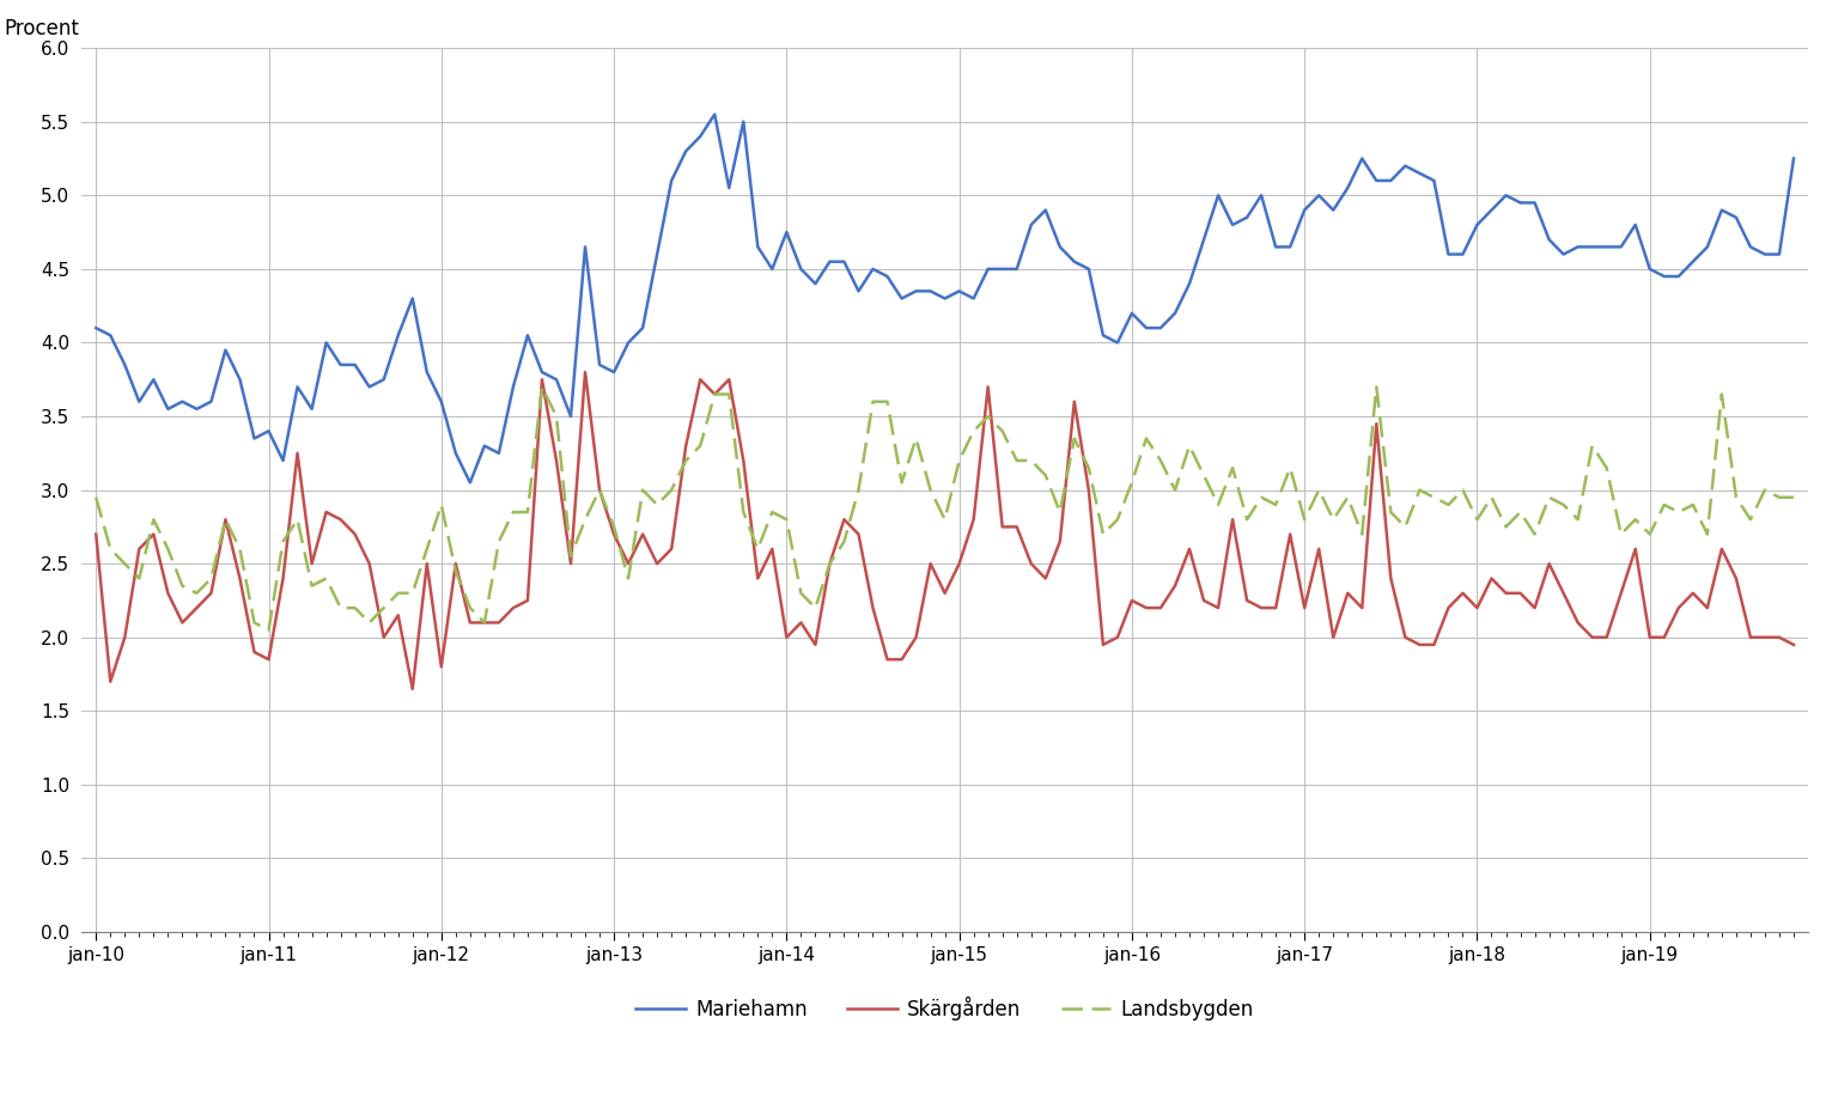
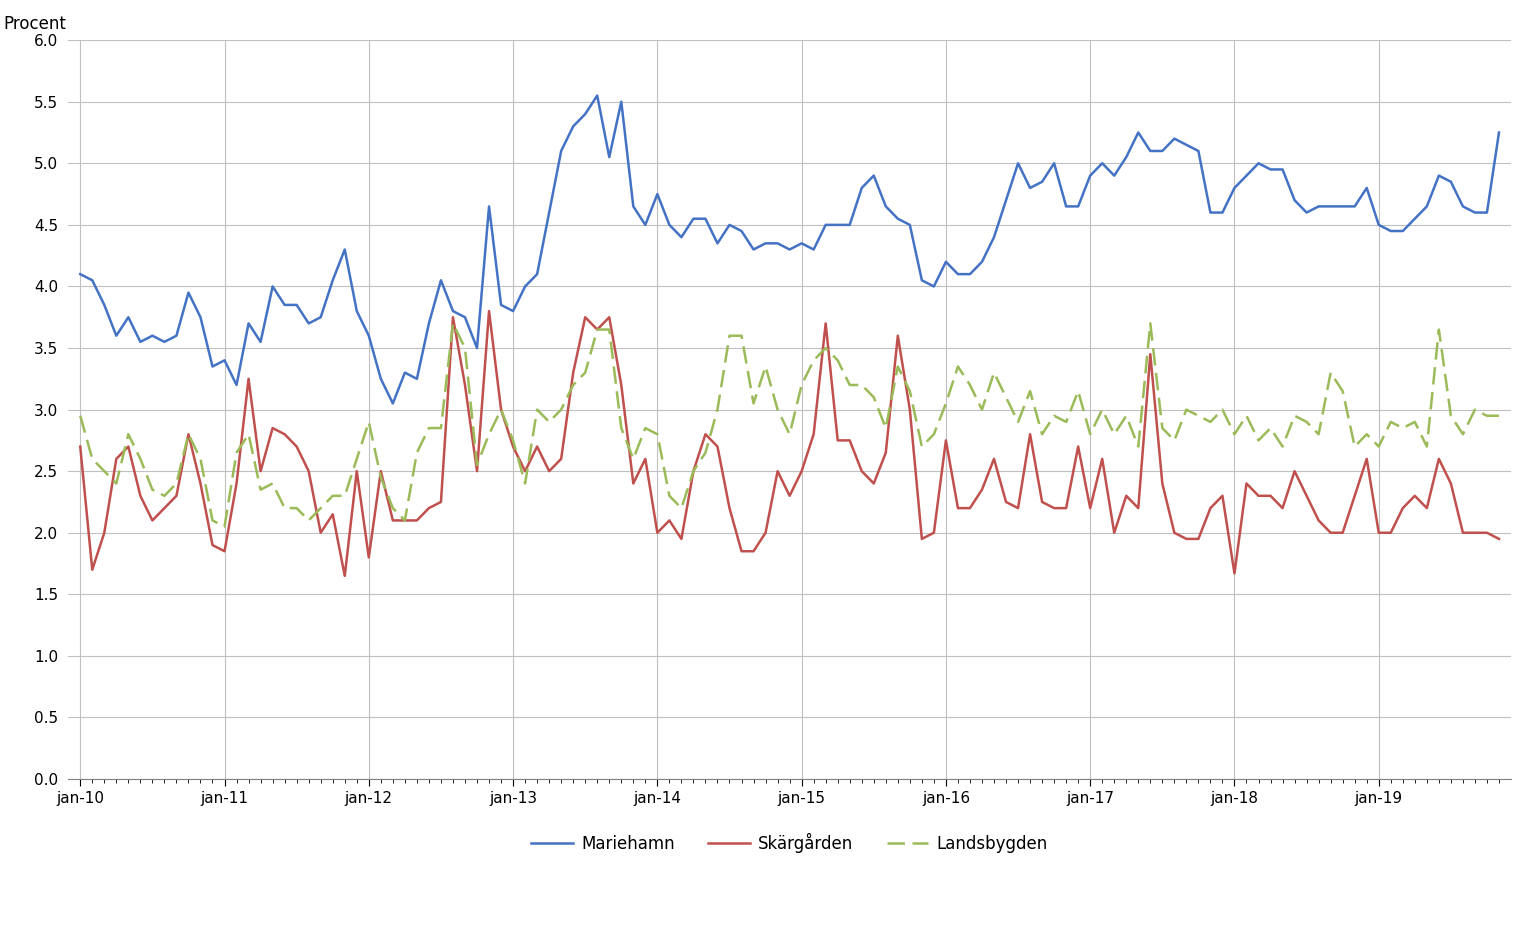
Skärgården/jan-16: 2.25 -> 2.75
Skärgården/jan-18: 2.20 -> 1.67
